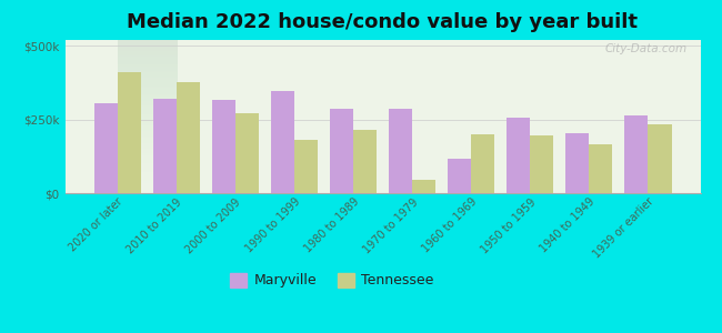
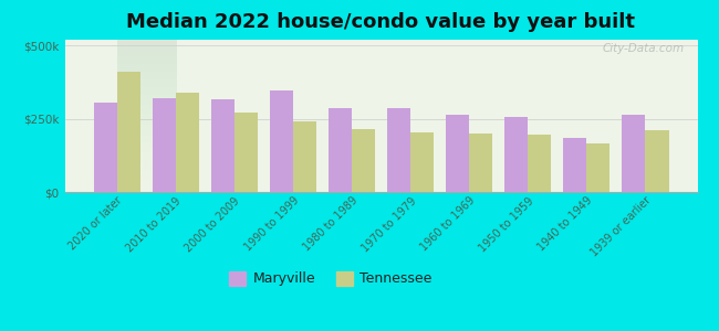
Tennessee/2010 to 2019: $375k -> $340k
Tennessee/1990 to 1999: $180k -> $240k
Tennessee/1970 to 1979: $45k -> $205k
Maryville/1960 to 1969: $115k -> $265k
Maryville/1940 to 1949: $205k -> $185k
Tennessee/1939 or earlier: $235k -> $210k
